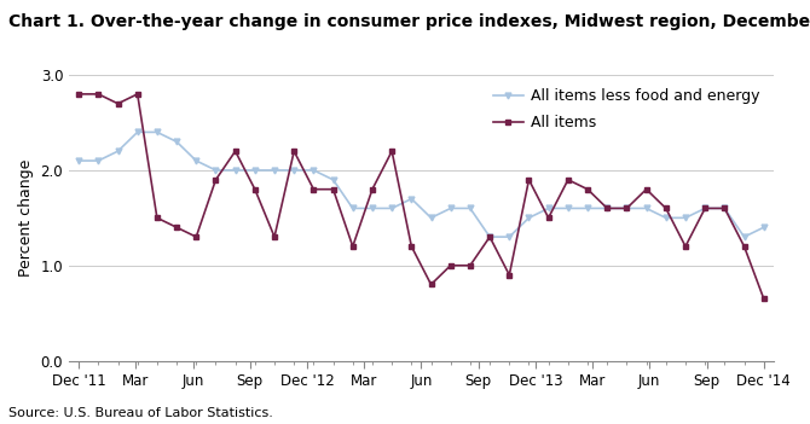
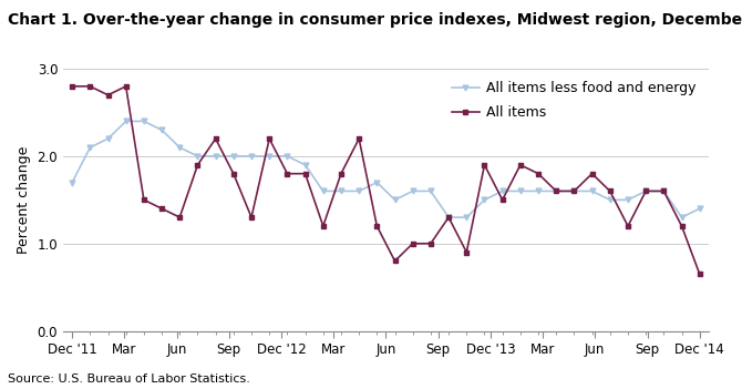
All items less food and energy/Dec '11: 2.1 -> 1.7
